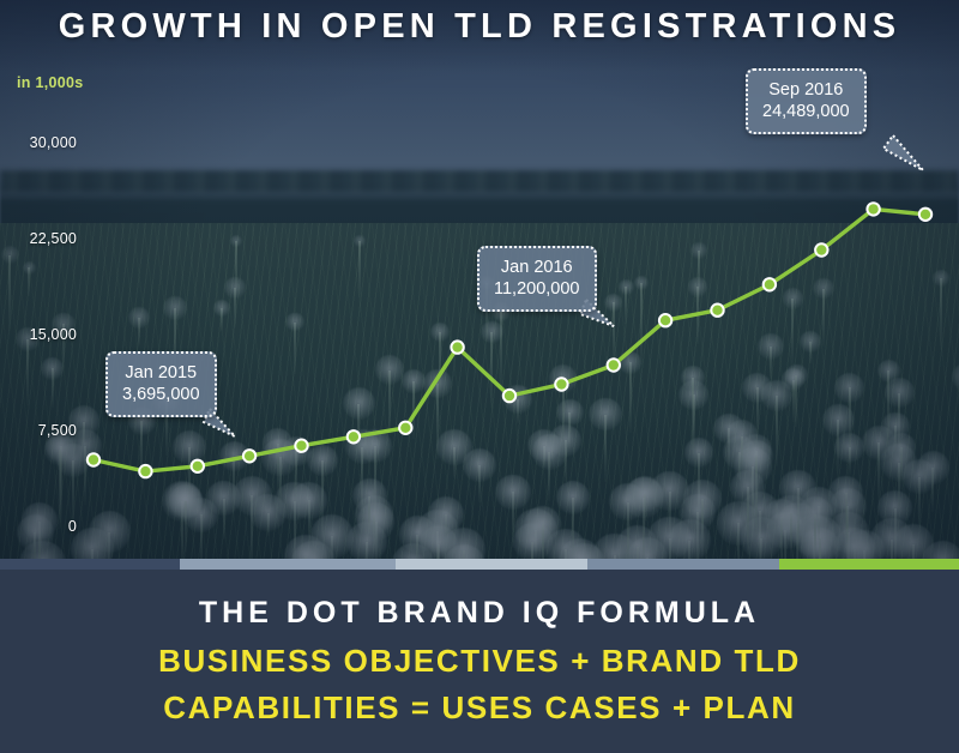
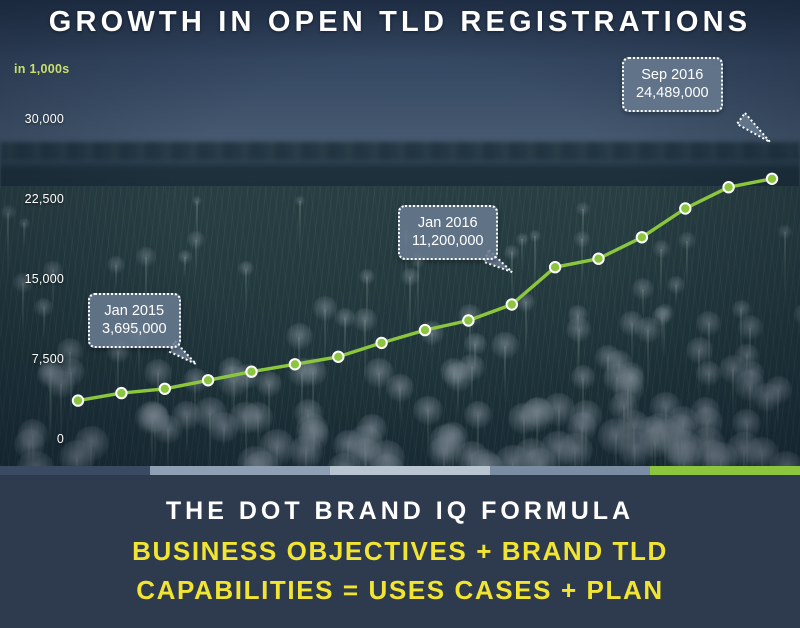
Jan 2015: 5300 -> 3700
Jan 2016: 14100 -> 9100
Sep 2016: 24900 -> 23700
